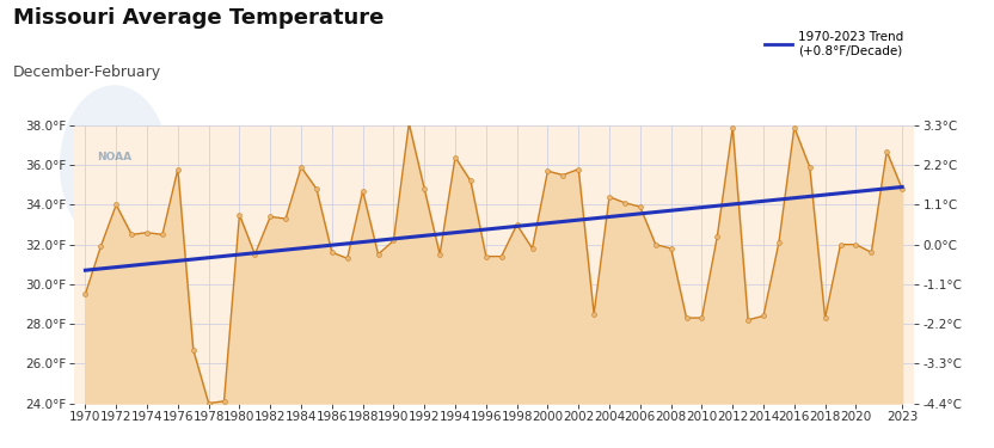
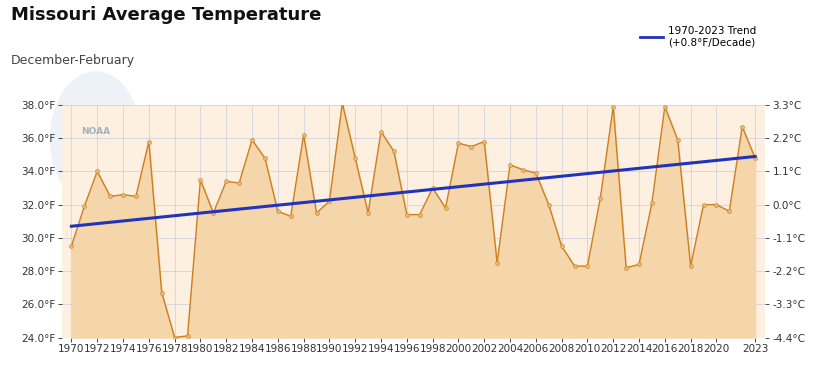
1988: 34.7°F -> 36.2°F
2008: 31.8°F -> 29.5°F
